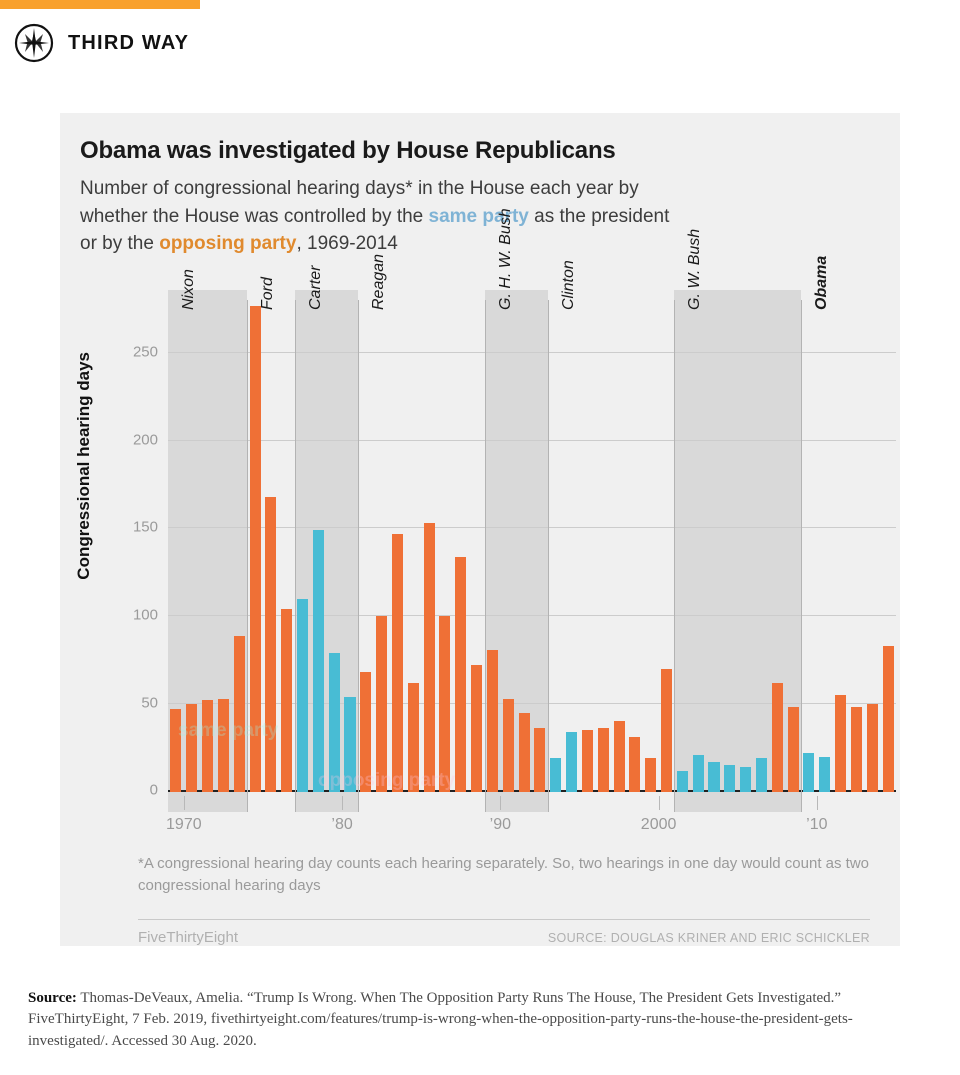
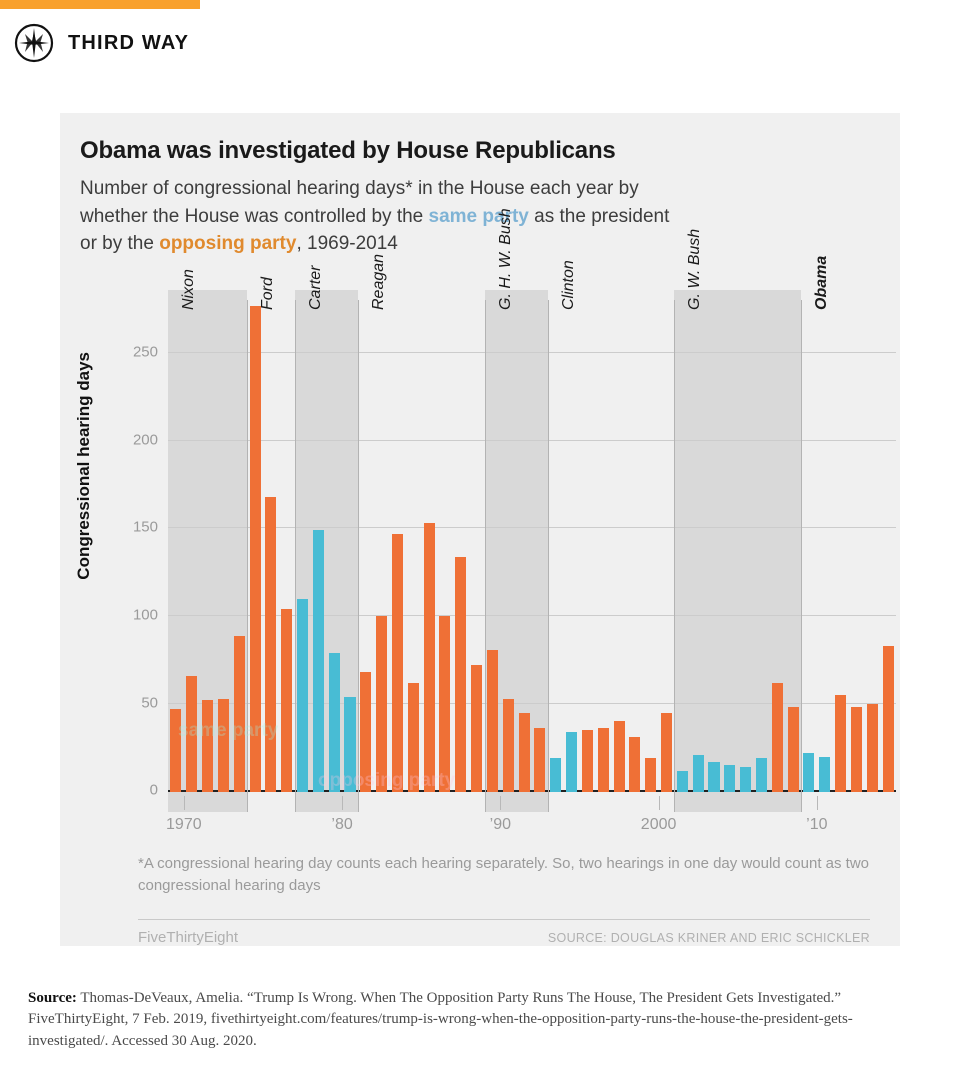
1970: 50 -> 66
2000: 70 -> 45
